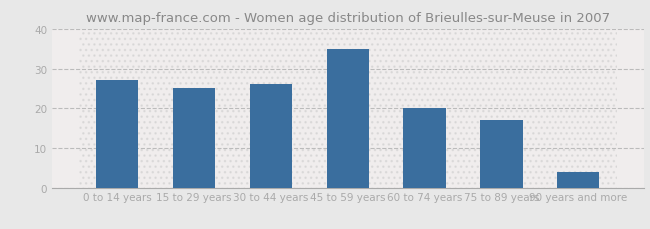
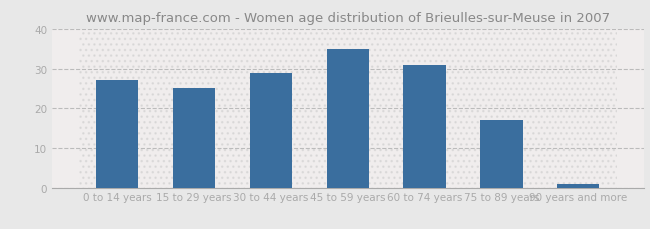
30 to 44 years: 26 -> 29
60 to 74 years: 20 -> 31
90 years and more: 4 -> 1
